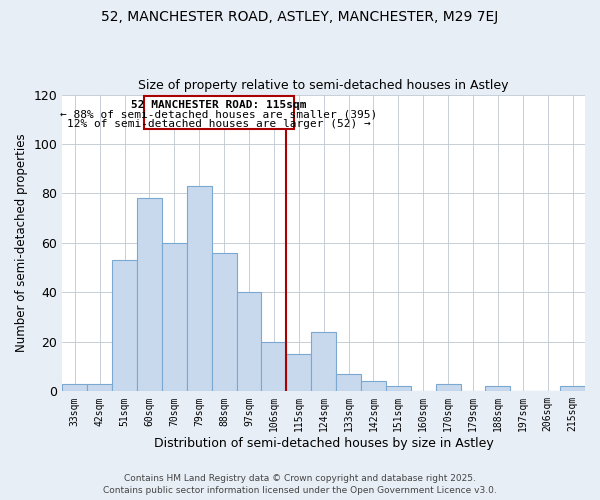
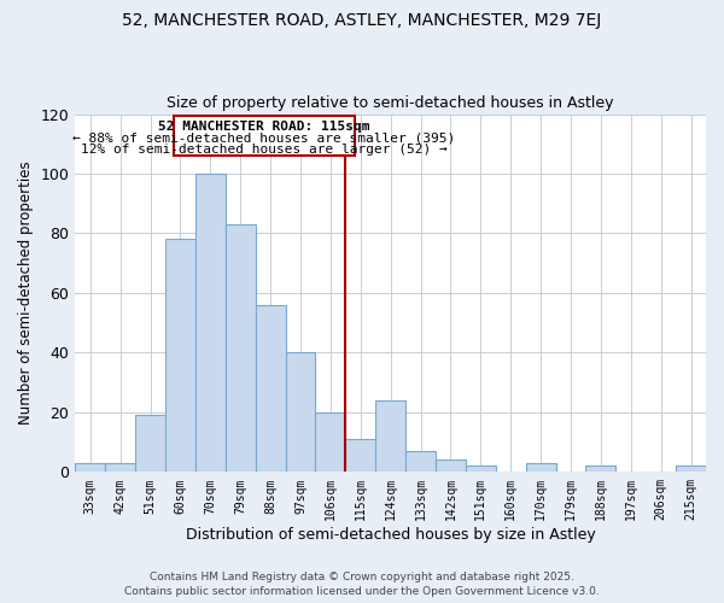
51sqm: 53 -> 19
70sqm: 60 -> 100
115sqm: 15 -> 11
